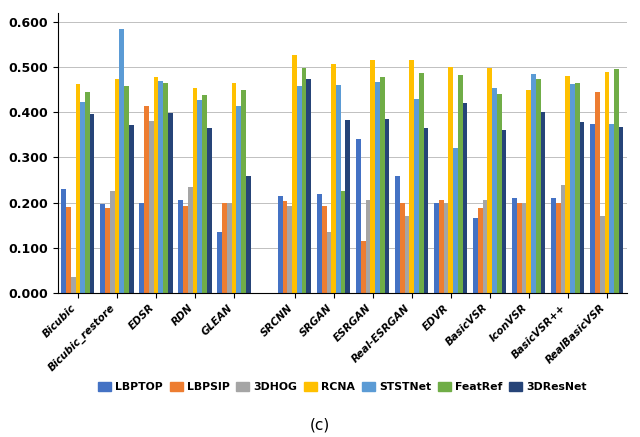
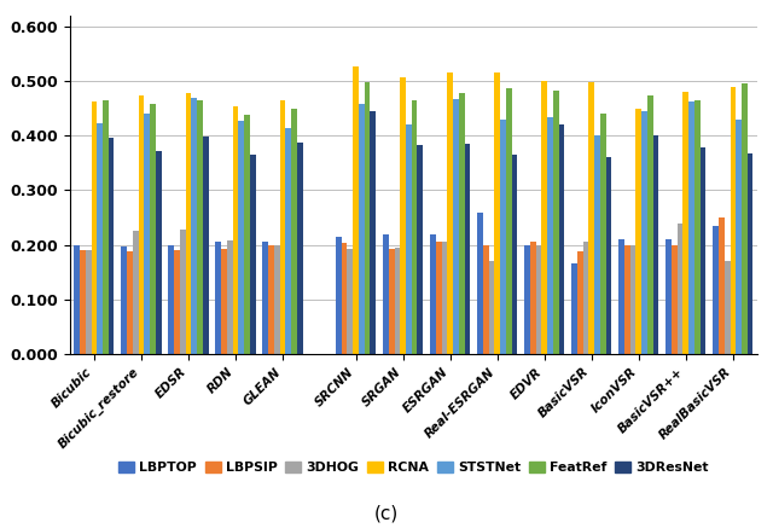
LBPTOP/Bicubic: 0.230 -> 0.198
3DHOG/Bicubic: 0.035 -> 0.190
FeatRef/Bicubic: 0.445 -> 0.465
STSTNet/Bicubic_restore: 0.585 -> 0.440
LBPSIP/EDSR: 0.415 -> 0.190
3DHOG/EDSR: 0.380 -> 0.228
3DHOG/RDN: 0.235 -> 0.208
LBPTOP/GLEAN: 0.135 -> 0.205
3DResNet/GLEAN: 0.260 -> 0.388
3DResNet/SRCNN: 0.475 -> 0.445
3DHOG/SRGAN: 0.135 -> 0.195
STSTNet/SRGAN: 0.460 -> 0.420
FeatRef/SRGAN: 0.225 -> 0.465
LBPTOP/ESRGAN: 0.340 -> 0.220
LBPSIP/ESRGAN: 0.115 -> 0.205
STSTNet/EDVR: 0.320 -> 0.435
STSTNet/BasicVSR: 0.455 -> 0.400
STSTNet/IconVSR: 0.485 -> 0.445
LBPTOP/RealBasicVSR: 0.375 -> 0.235
LBPSIP/RealBasicVSR: 0.445 -> 0.250
STSTNet/RealBasicVSR: 0.375 -> 0.430
